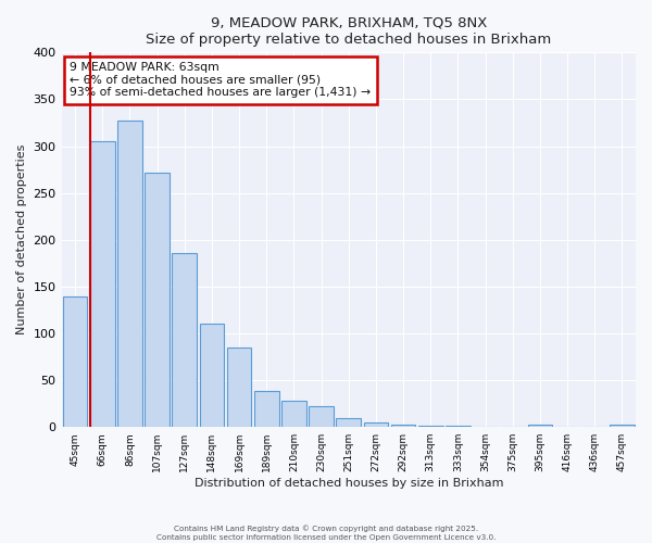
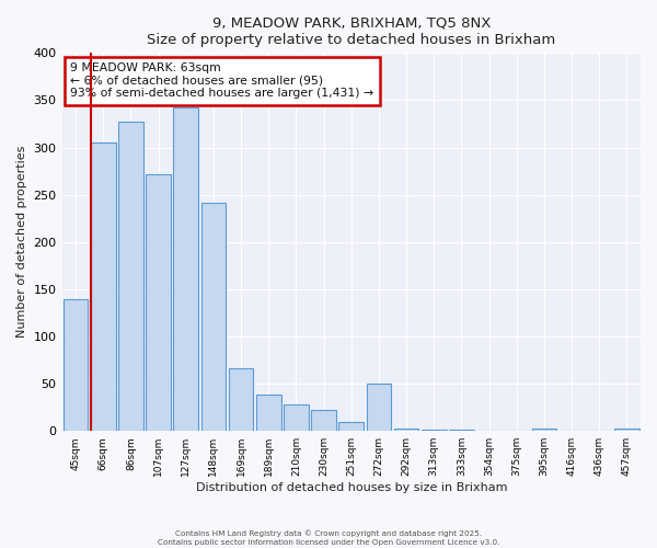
127sqm: 186 -> 342
148sqm: 110 -> 242
169sqm: 85 -> 66
272sqm: 5 -> 50
